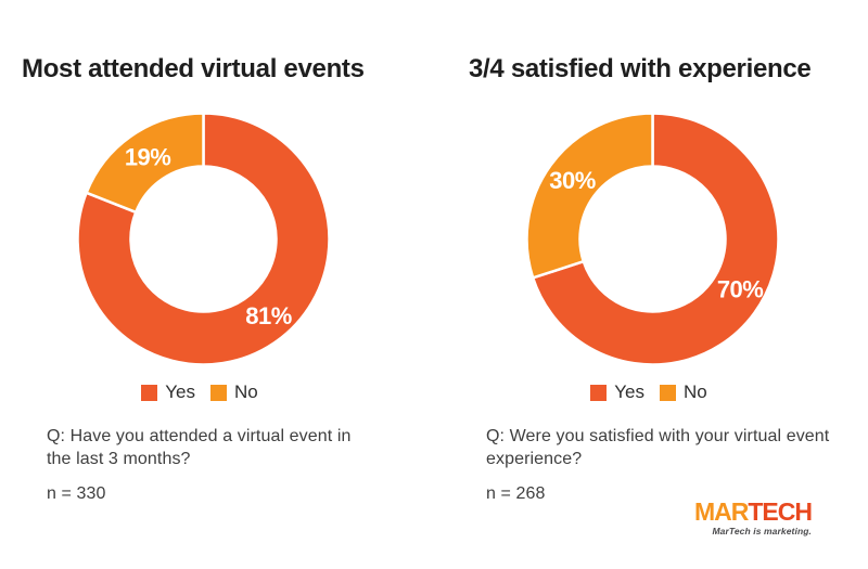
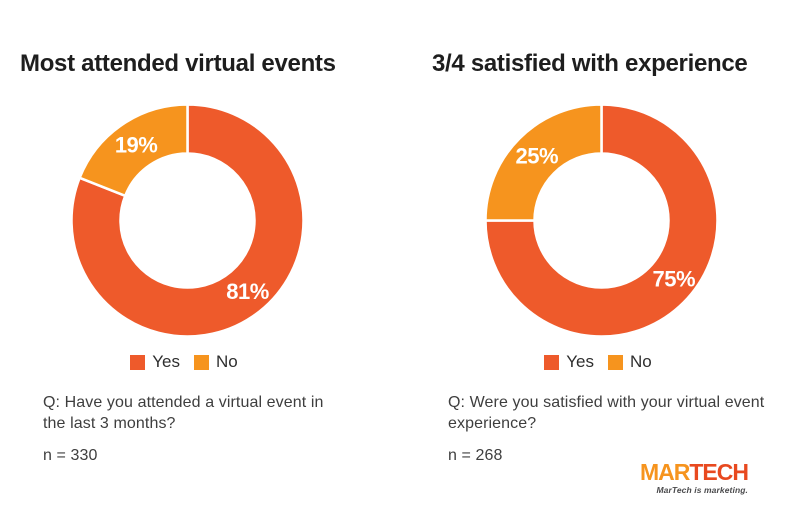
3/4 satisfied with experience/Yes: 70% -> 75%
3/4 satisfied with experience/No: 30% -> 25%
